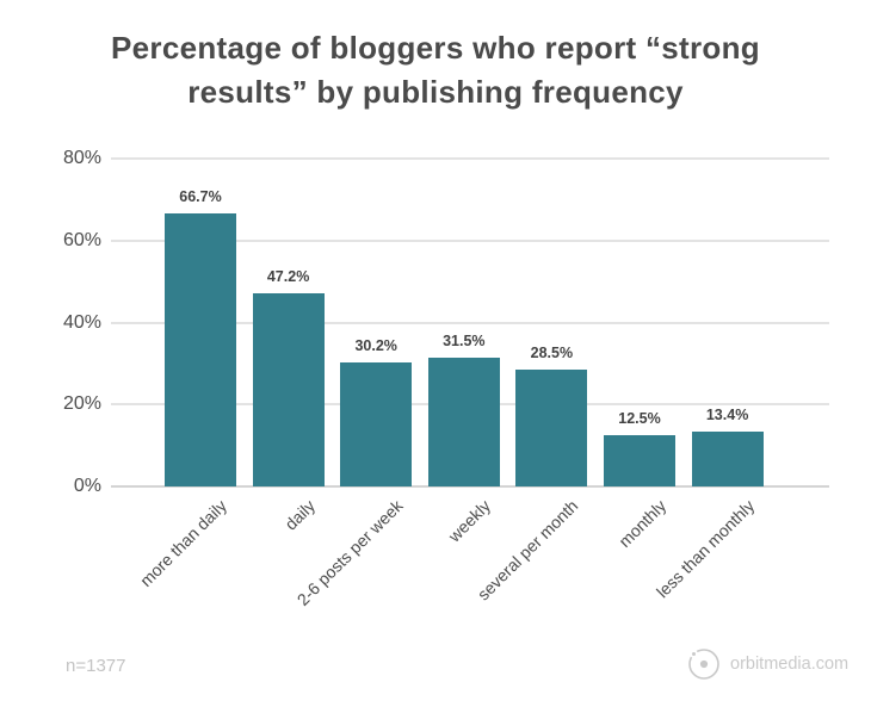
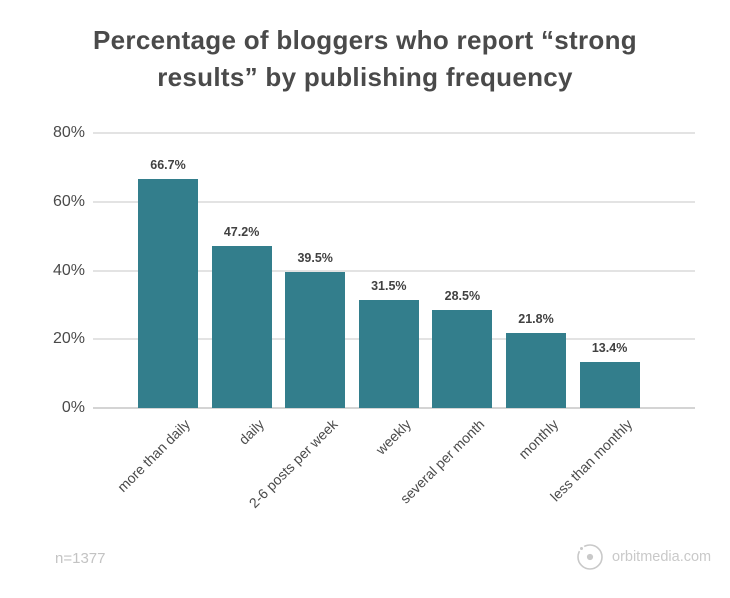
2-6 posts per week: 30.2% -> 39.5%
monthly: 12.5% -> 21.8%
